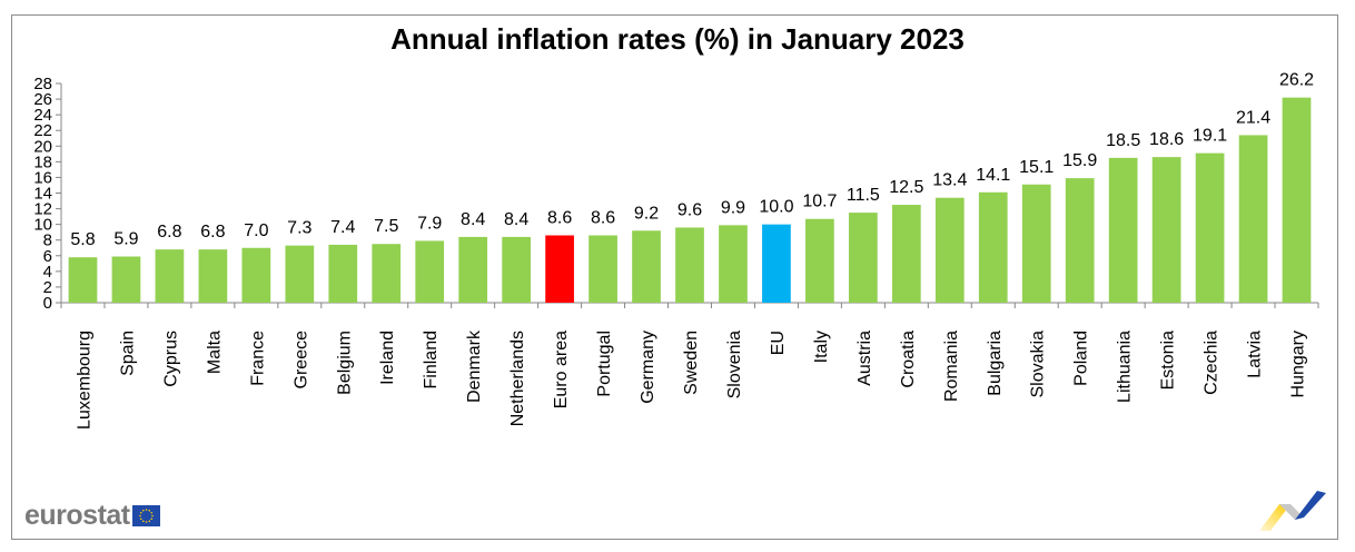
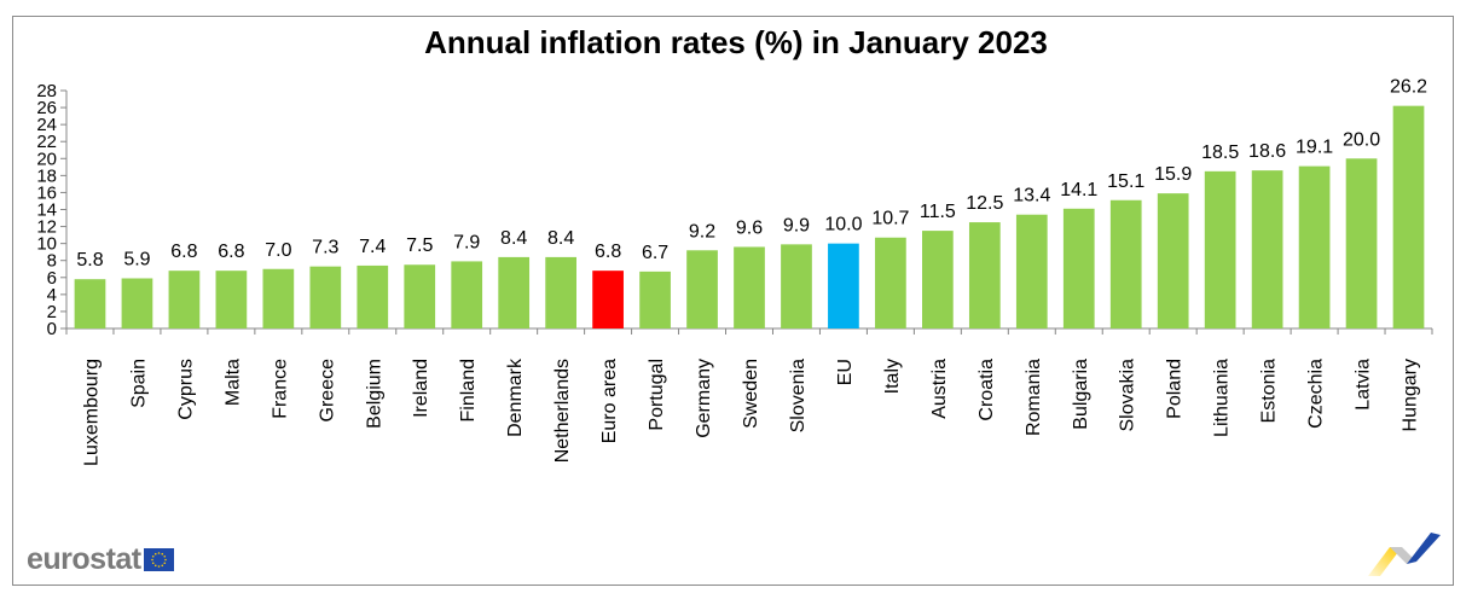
Euro area: 8.6 -> 6.8
Portugal: 8.6 -> 6.7
Latvia: 21.4 -> 20.0
